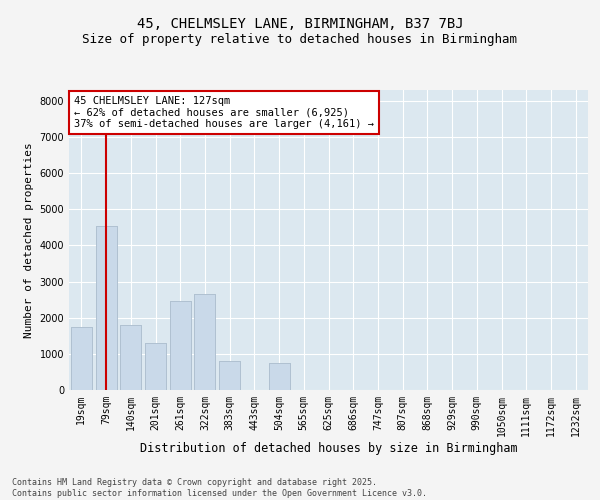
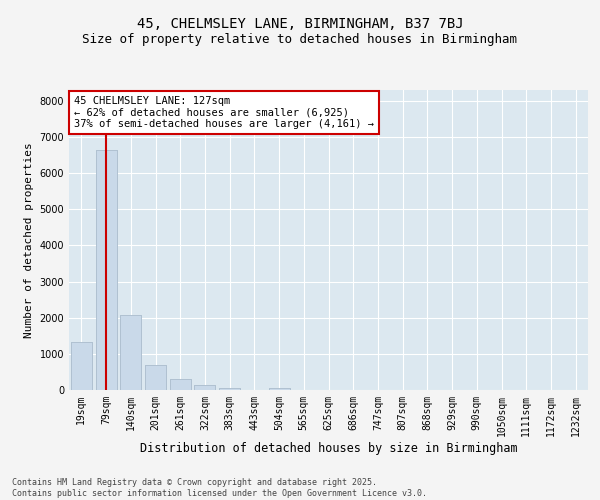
19sqm: 1750 -> 1320
79sqm: 4550 -> 6640
140sqm: 1800 -> 2080
201sqm: 1300 -> 680
261sqm: 2450 -> 300
322sqm: 2650 -> 130
383sqm: 800 -> 60
504sqm: 750 -> 60
